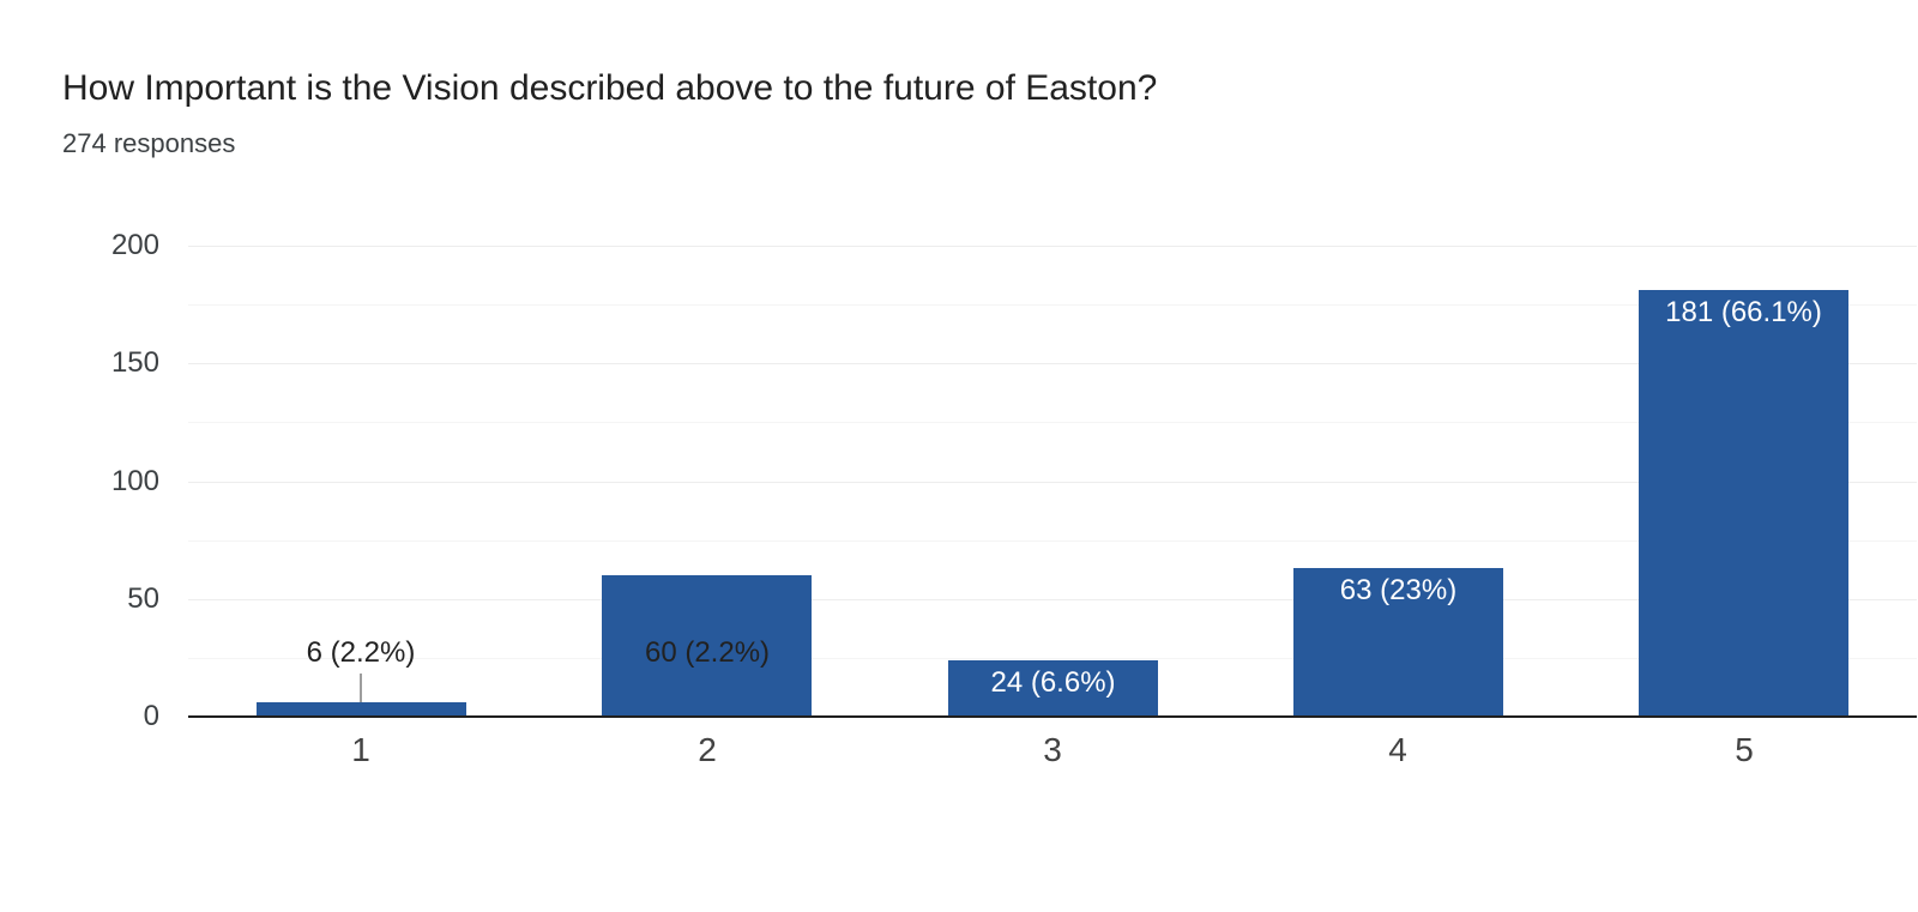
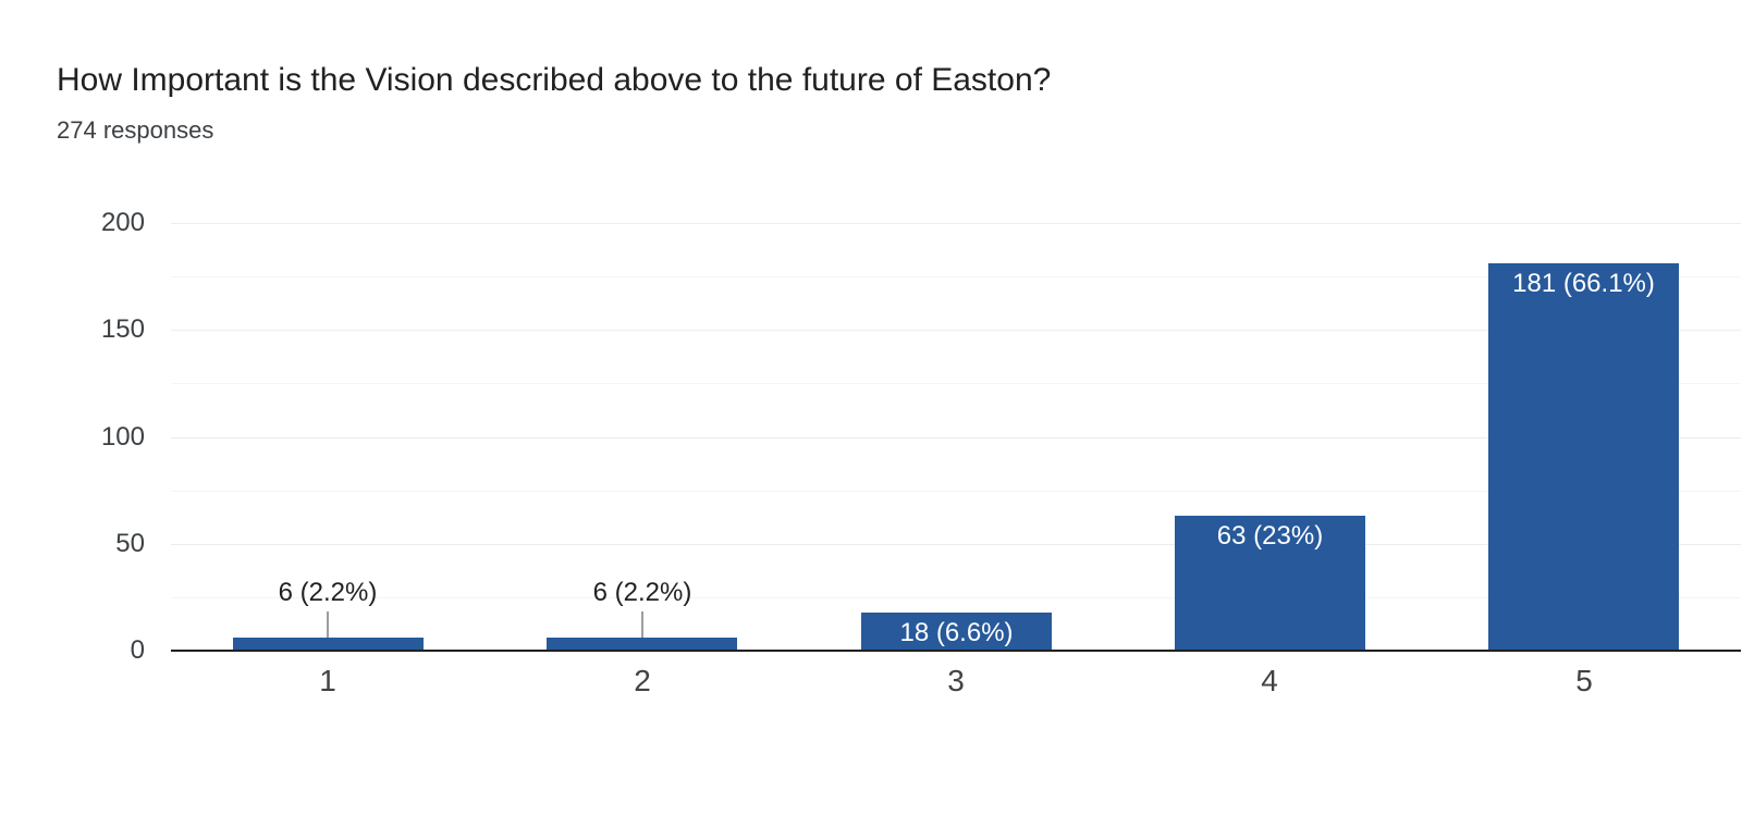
2: 60 -> 6
3: 24 -> 18
